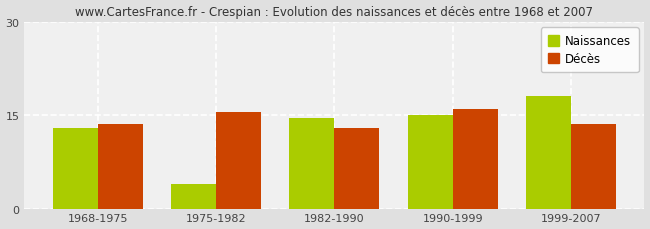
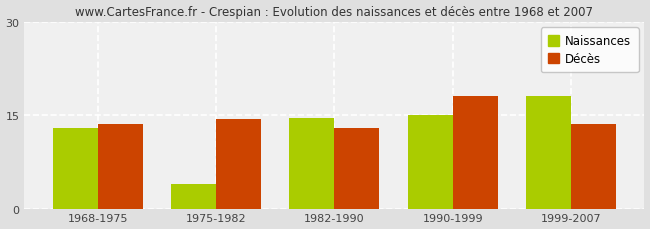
Décès/1975-1982: 15.5 -> 14.4
Décès/1990-1999: 16.0 -> 18.0
